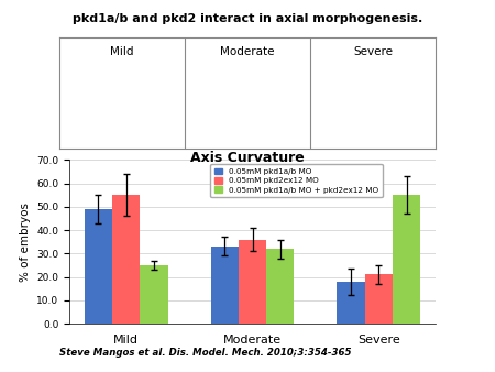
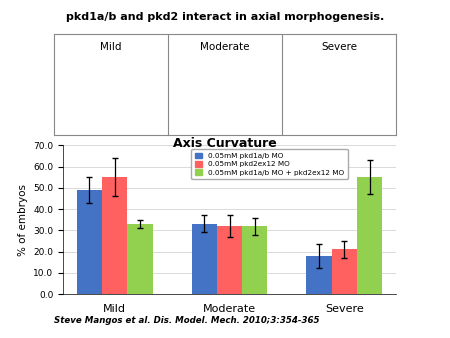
0.05mM pkd1a/b MO + pkd2ex12 MO/Mild: 25 -> 33
0.05mM pkd2ex12 MO/Moderate: 36 -> 32
